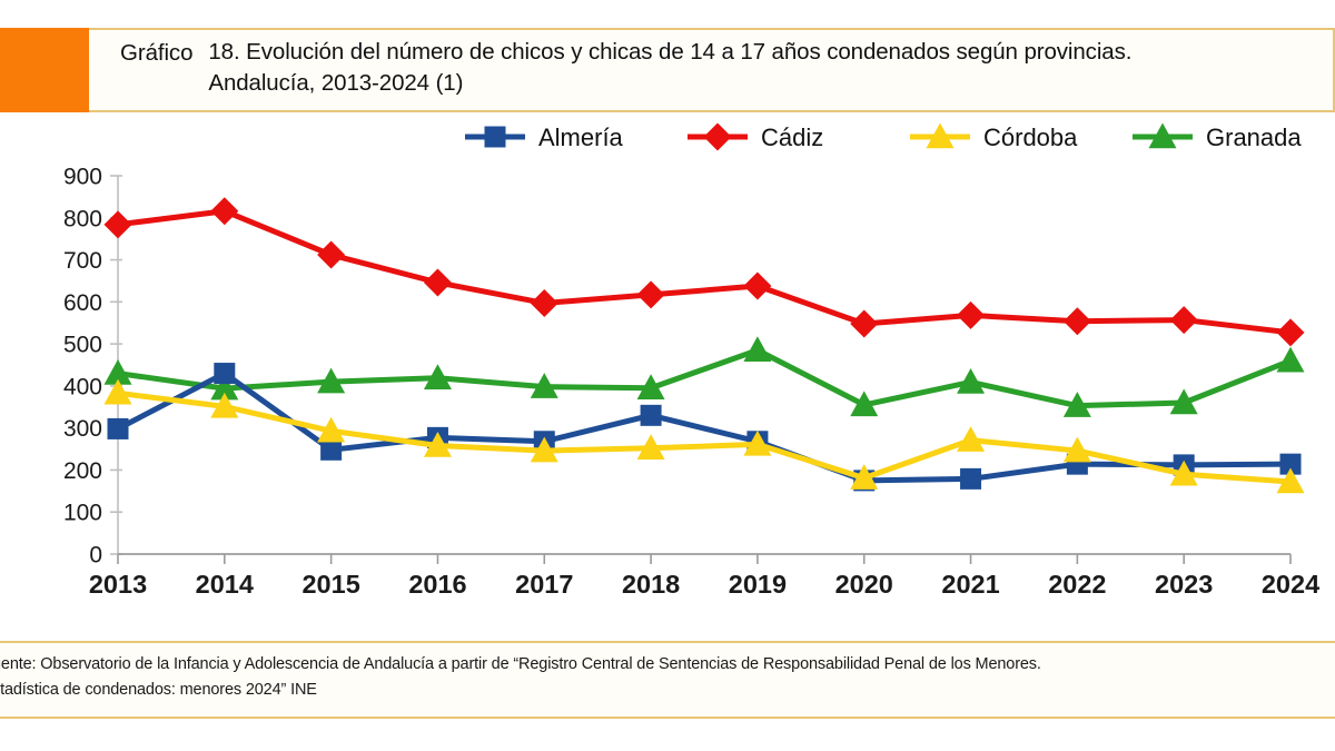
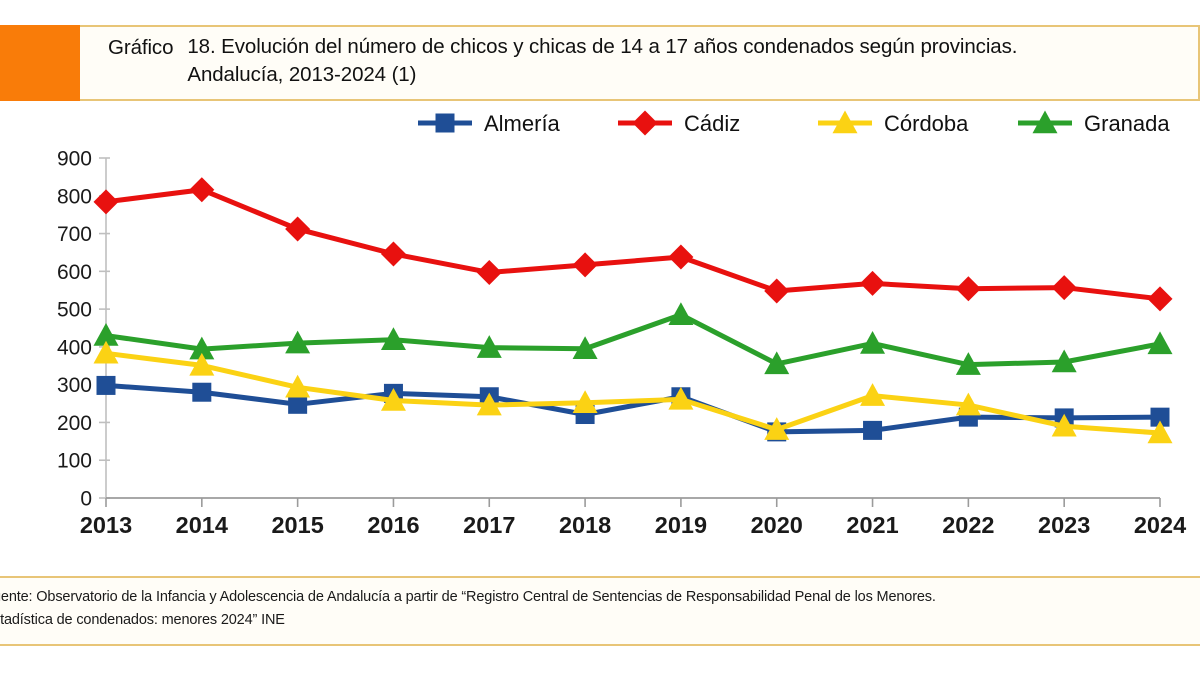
Almería/2014: 430 -> 280
Almería/2018: 330 -> 220
Granada/2024: 460 -> 410
